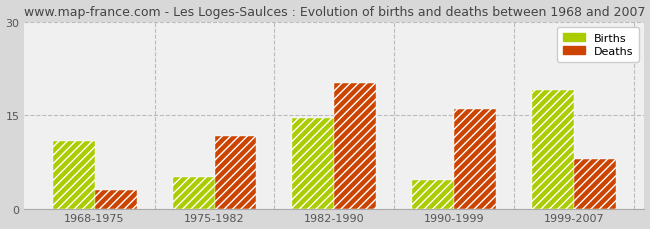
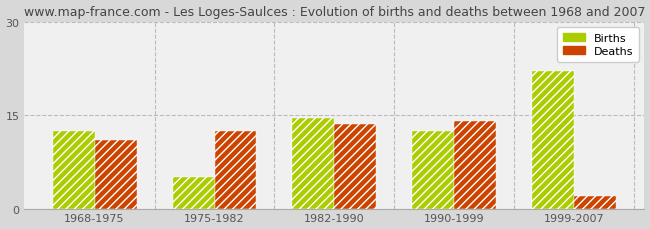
Births/1968-1975: 10.8 -> 12.5
Deaths/1968-1975: 3.0 -> 11.0
Deaths/1975-1982: 11.6 -> 12.5
Deaths/1982-1990: 20.2 -> 13.5
Births/1990-1999: 4.6 -> 12.5
Deaths/1990-1999: 16.0 -> 14.0
Births/1999-2007: 19.0 -> 22.0
Deaths/1999-2007: 8.0 -> 2.0
